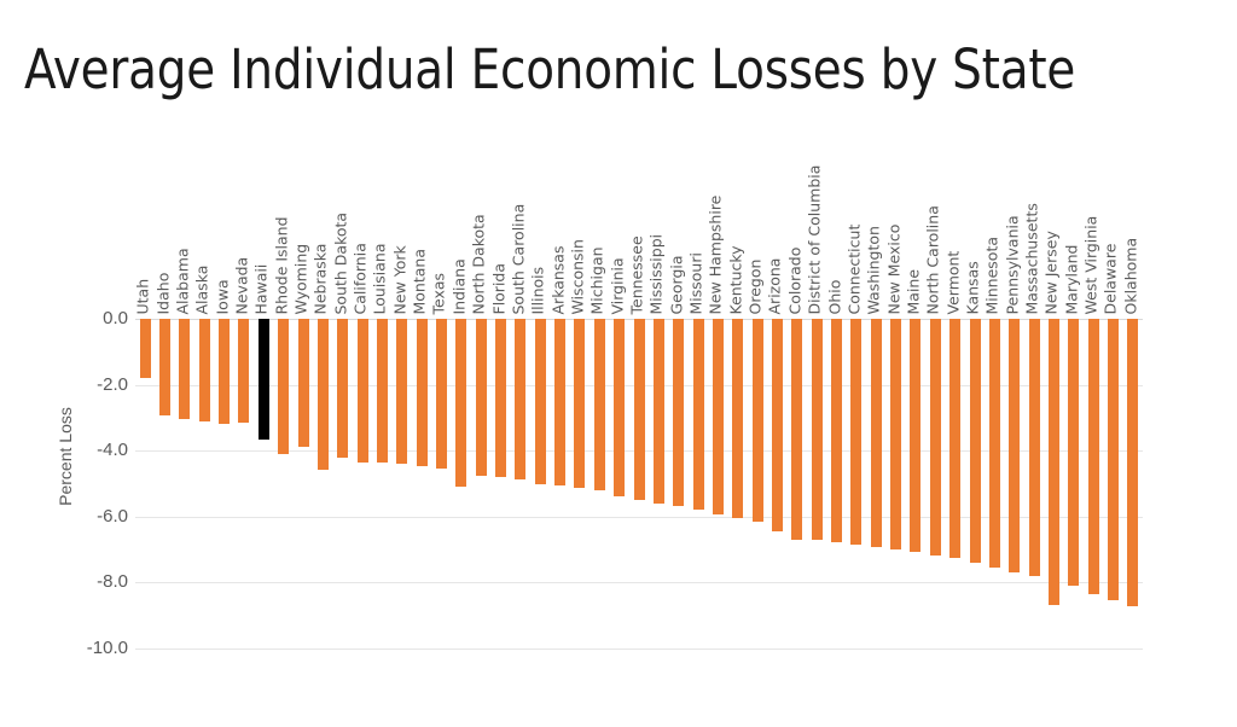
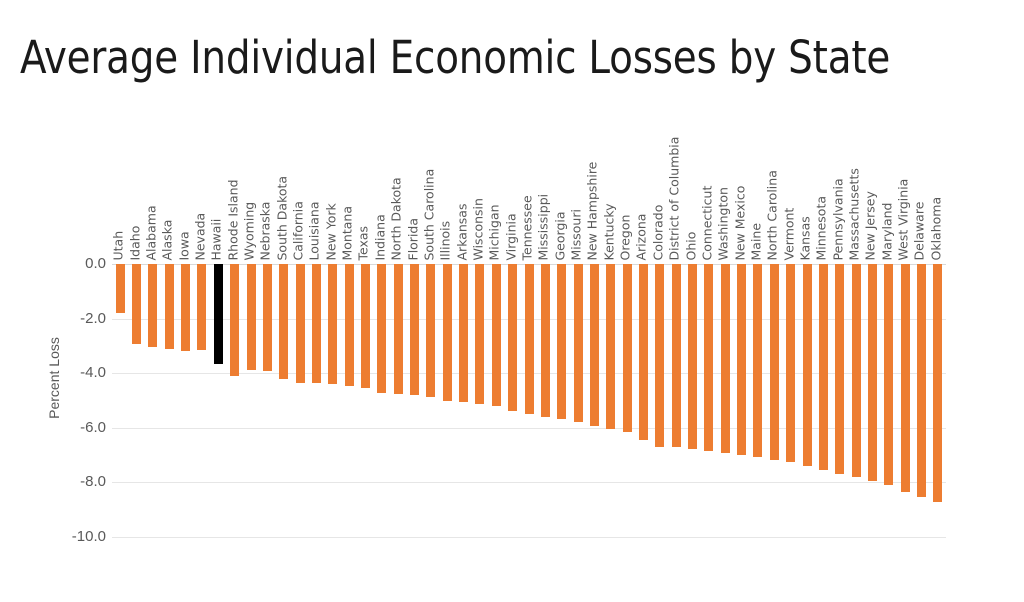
Nebraska: -4.6 -> -3.9
Indiana: -5.1 -> -4.7
New Jersey: -8.7 -> -8.0
